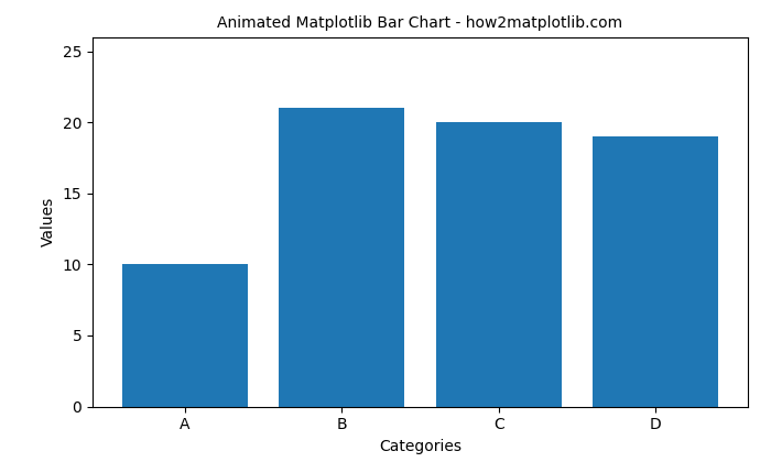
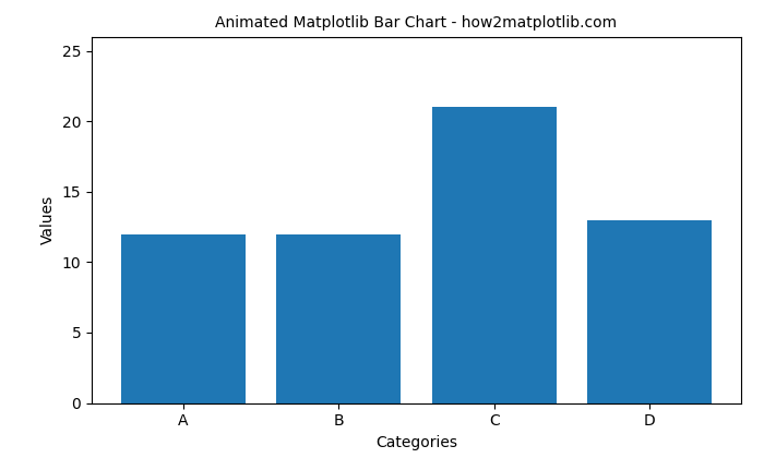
A: 10 -> 12
B: 21 -> 12
C: 20 -> 21
D: 19 -> 13
